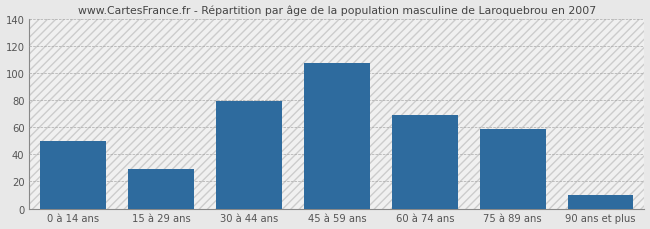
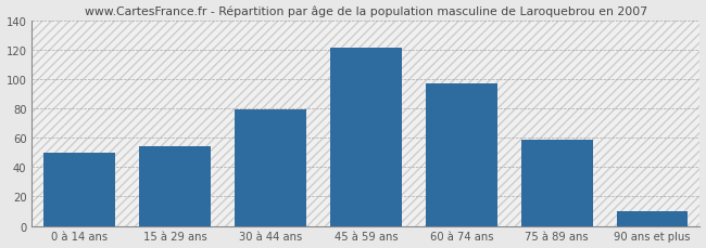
15 à 29 ans: 29 -> 54
45 à 59 ans: 107 -> 121
60 à 74 ans: 69 -> 97
